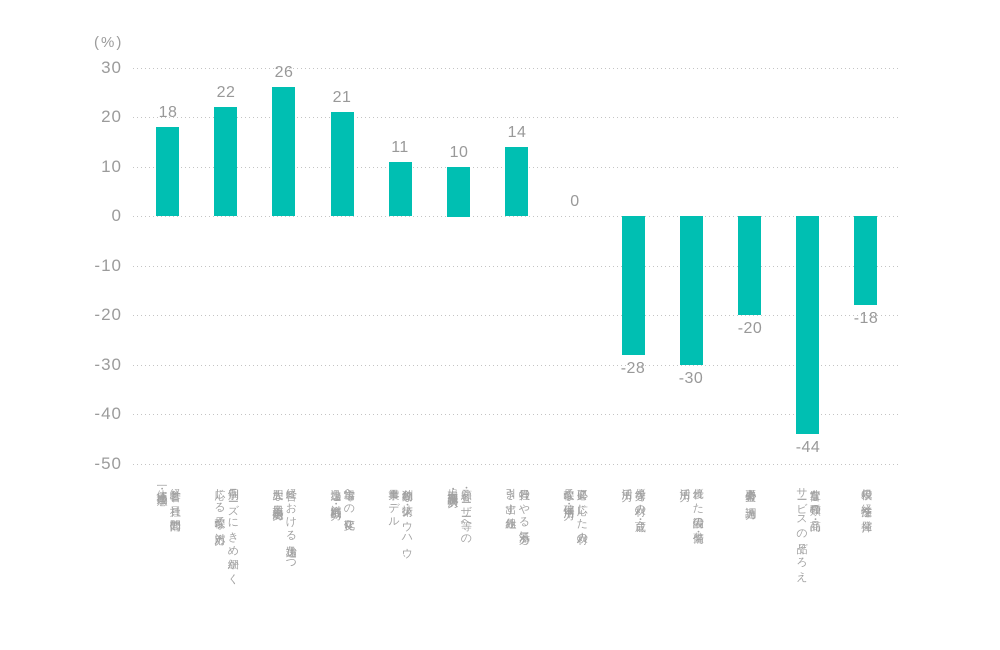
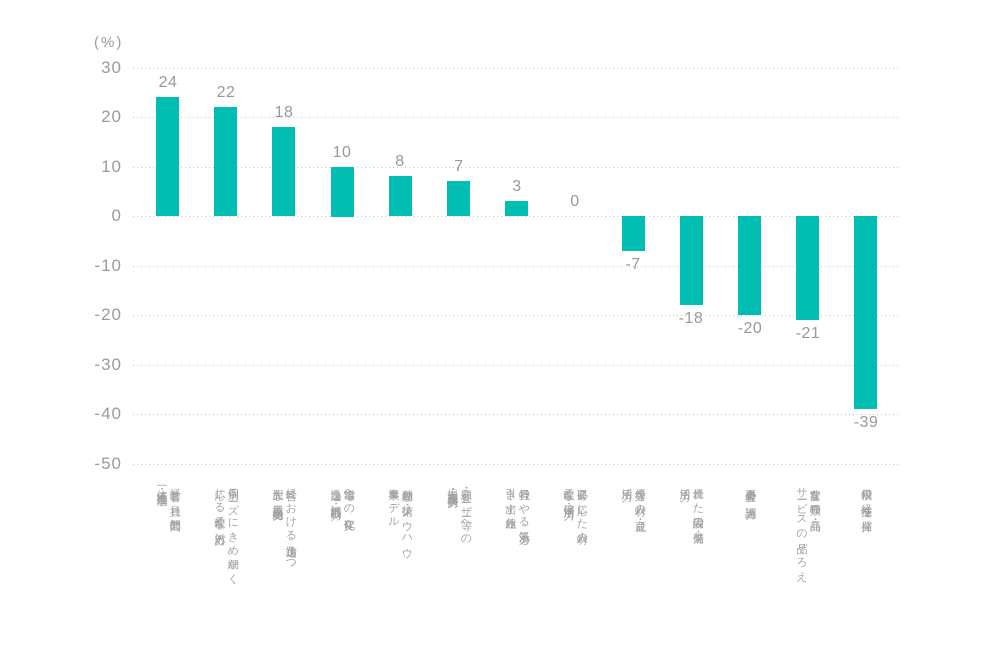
経営者と社員、部門間の 一体感・連帯感: 18 -> 24
経営における迅速かつ 大胆な意思決定能力: 26 -> 18
市場等への変化に 迅速な対応・機動力: 21 -> 10
独創的な技術・ノウハウ、 事業モデル: 11 -> 8
顧客・ユーザー等への 提案力・課題解決力: 10 -> 7
社員のやる気活力を 引き出す仕組み: 14 -> 3
優秀な人材の育成・ 活用力: -28 -> -7
優れた設備の整備・ 活用力: -30 -> -18
豊富な種類の商品・ サービスの品ぞろえ: -44 -> -21
規模の経済性を発揮: -18 -> -39
